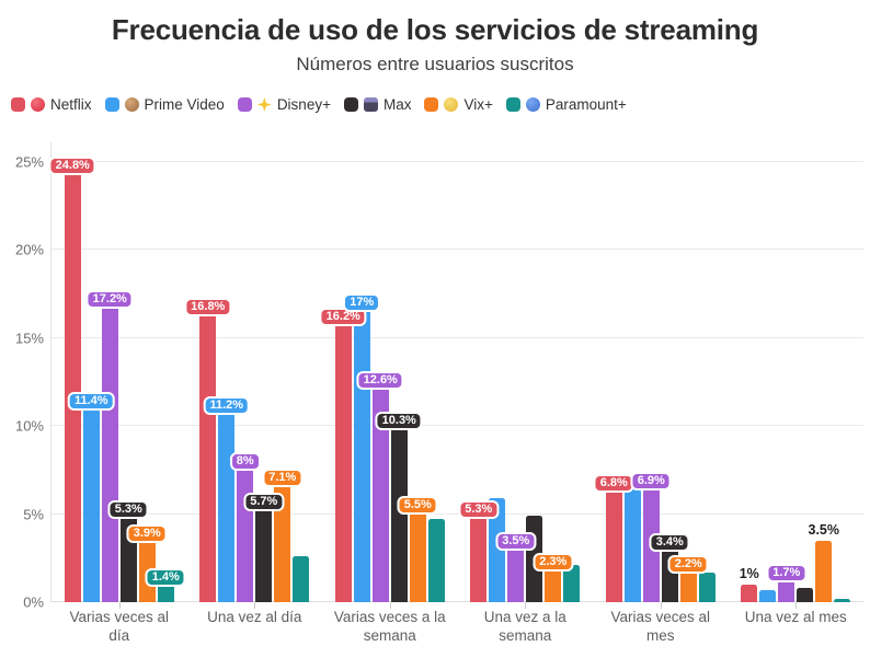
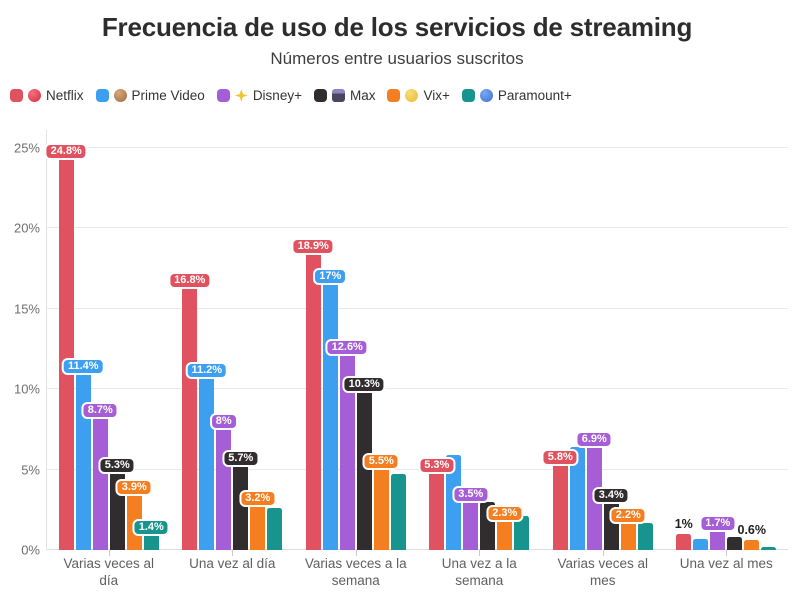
Disney+/Varias veces al día: 17.2% -> 8.7%
Vix+/Una vez al día: 7.1% -> 3.2%
Netflix/Varias veces a la semana: 16.2% -> 18.9%
Max/Una vez a la semana: 4.9% -> 3.0%
Netflix/Varias veces al mes: 6.8% -> 5.8%
Vix+/Una vez al mes: 3.5% -> 0.6%
